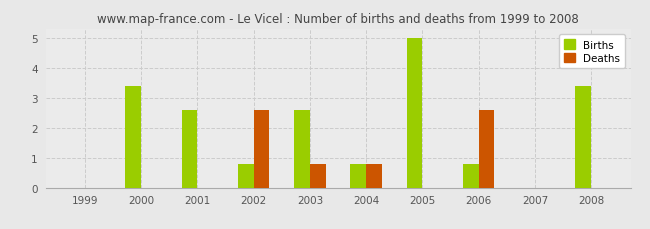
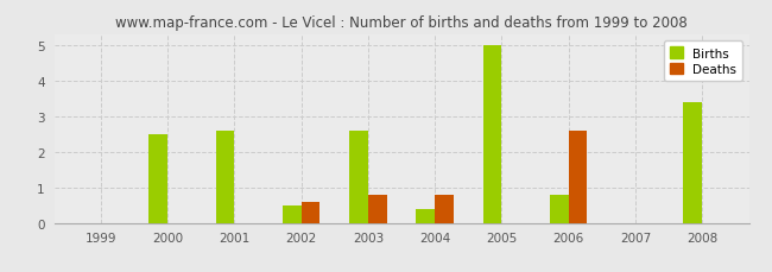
Births/2000: 3.4 -> 2.5
Births/2002: 0.8 -> 0.5
Deaths/2002: 2.6 -> 0.6
Births/2004: 0.8 -> 0.4
